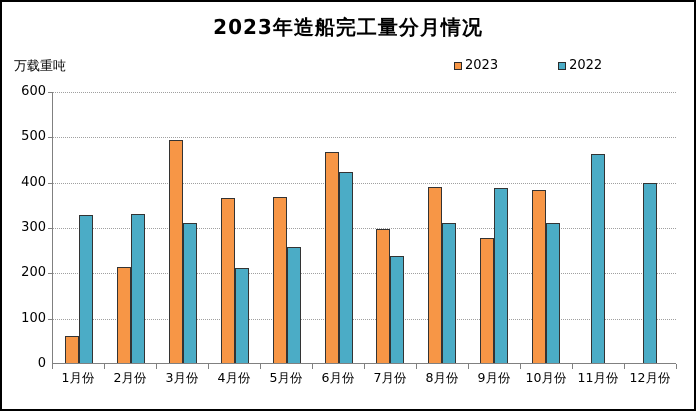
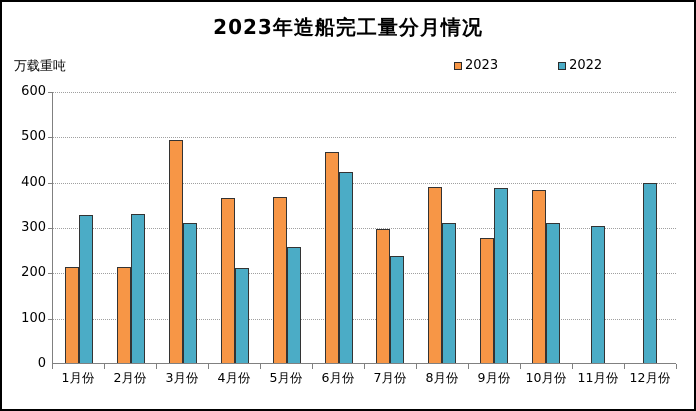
2023/1月份: 60 -> 210
2022/11月份: 460 -> 300
